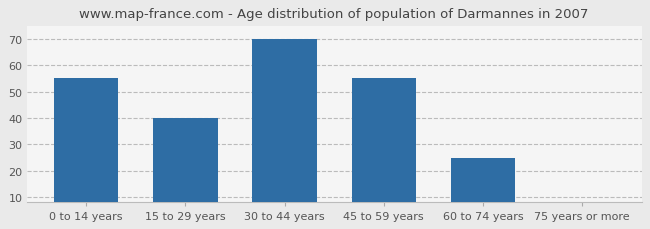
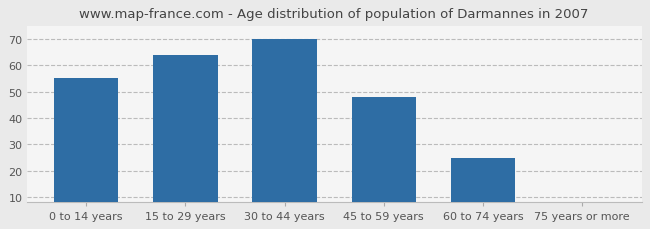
15 to 29 years: 40 -> 64
45 to 59 years: 55 -> 48
